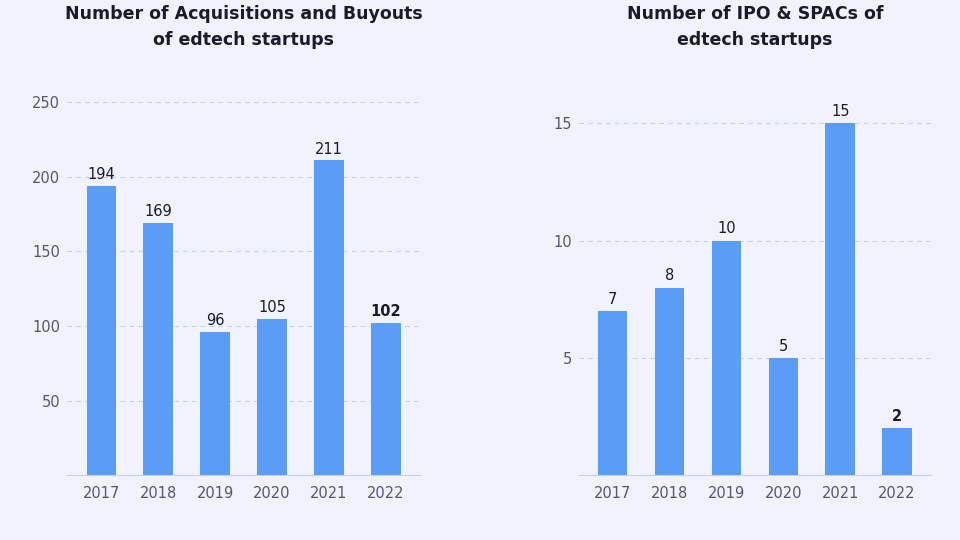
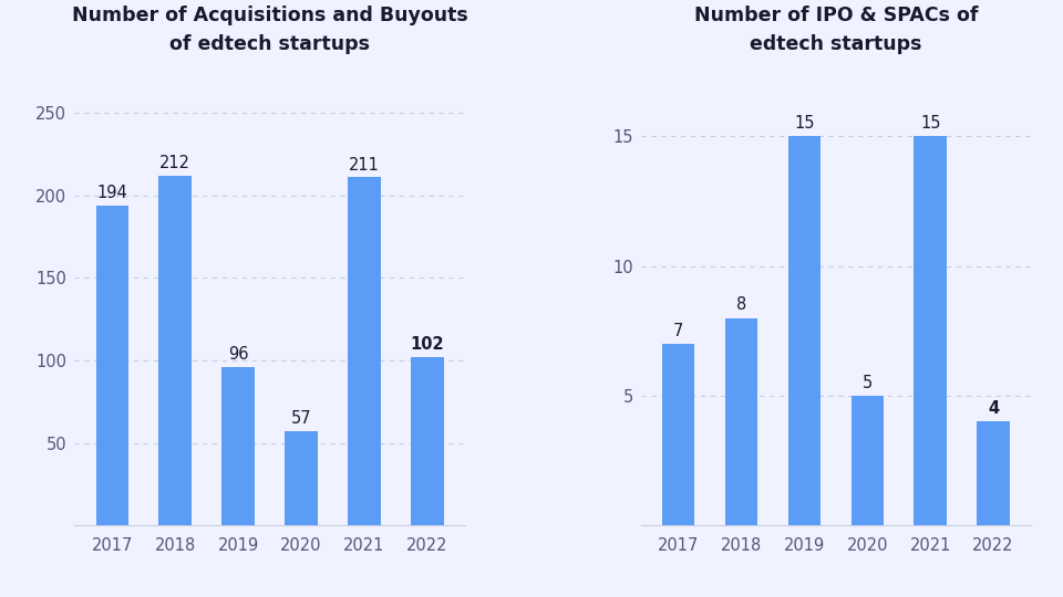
Number of Acquisitions and Buyouts of edtech startups/2018: 169 -> 212
Number of Acquisitions and Buyouts of edtech startups/2020: 105 -> 57
Number of IPO & SPACs of edtech startups/2019: 10 -> 15
Number of IPO & SPACs of edtech startups/2022: 2 -> 4
